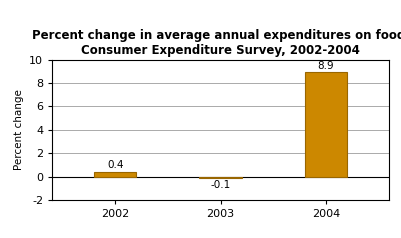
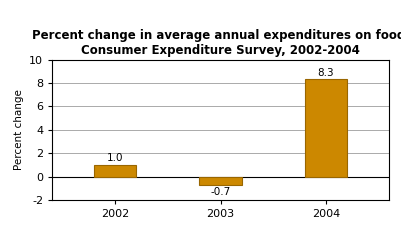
2002: 0.4 -> 1.0
2003: -0.1 -> -0.7
2004: 8.9 -> 8.3
